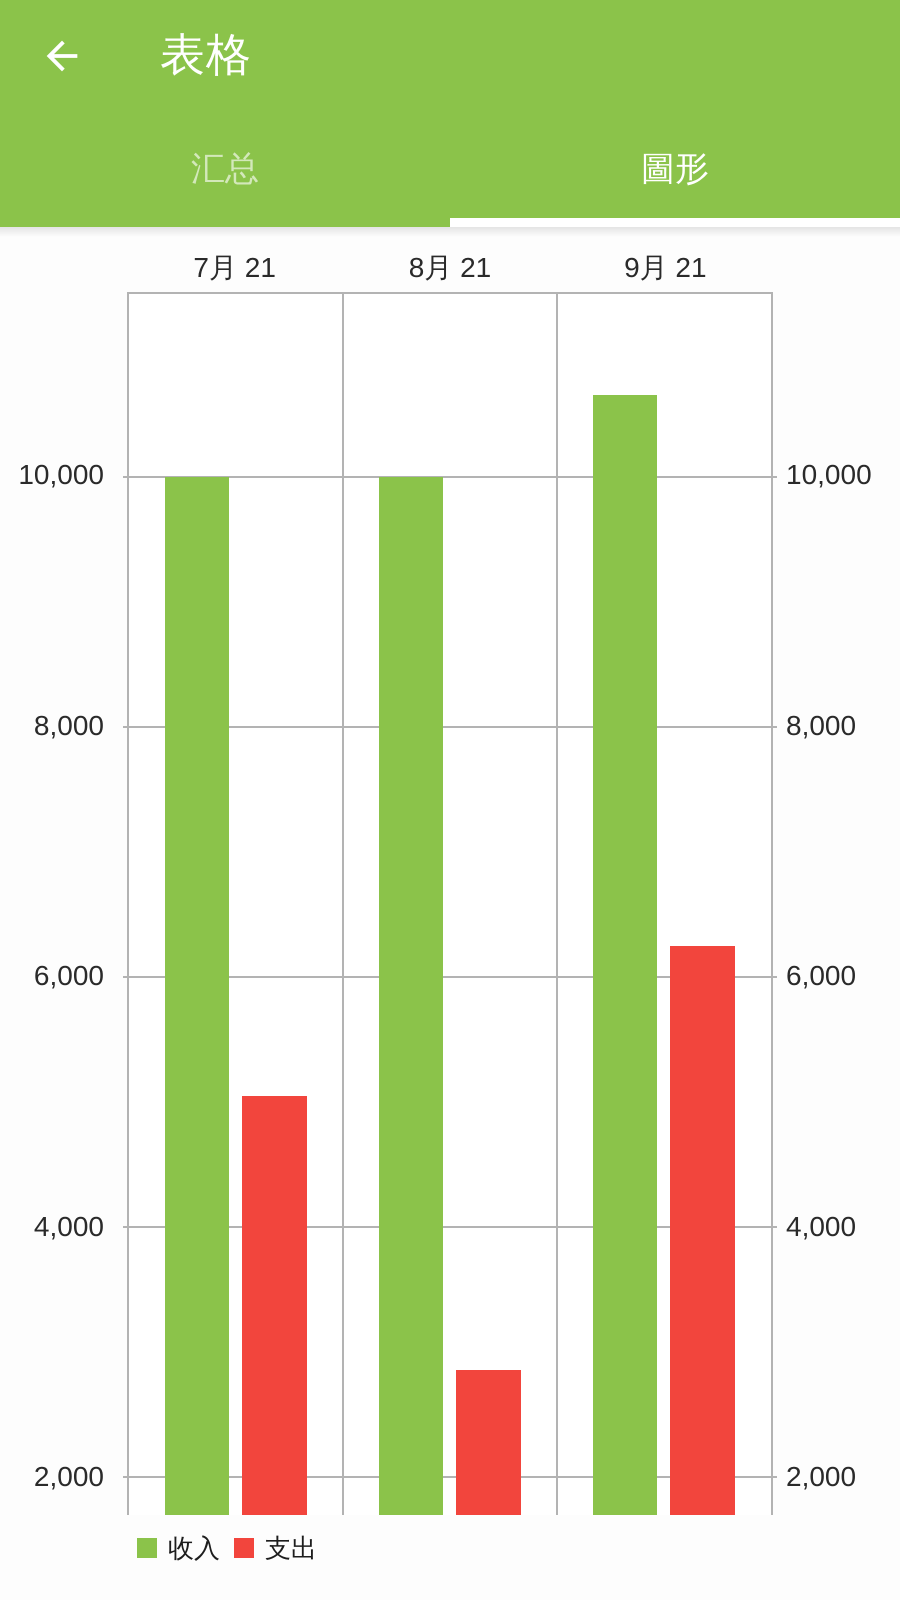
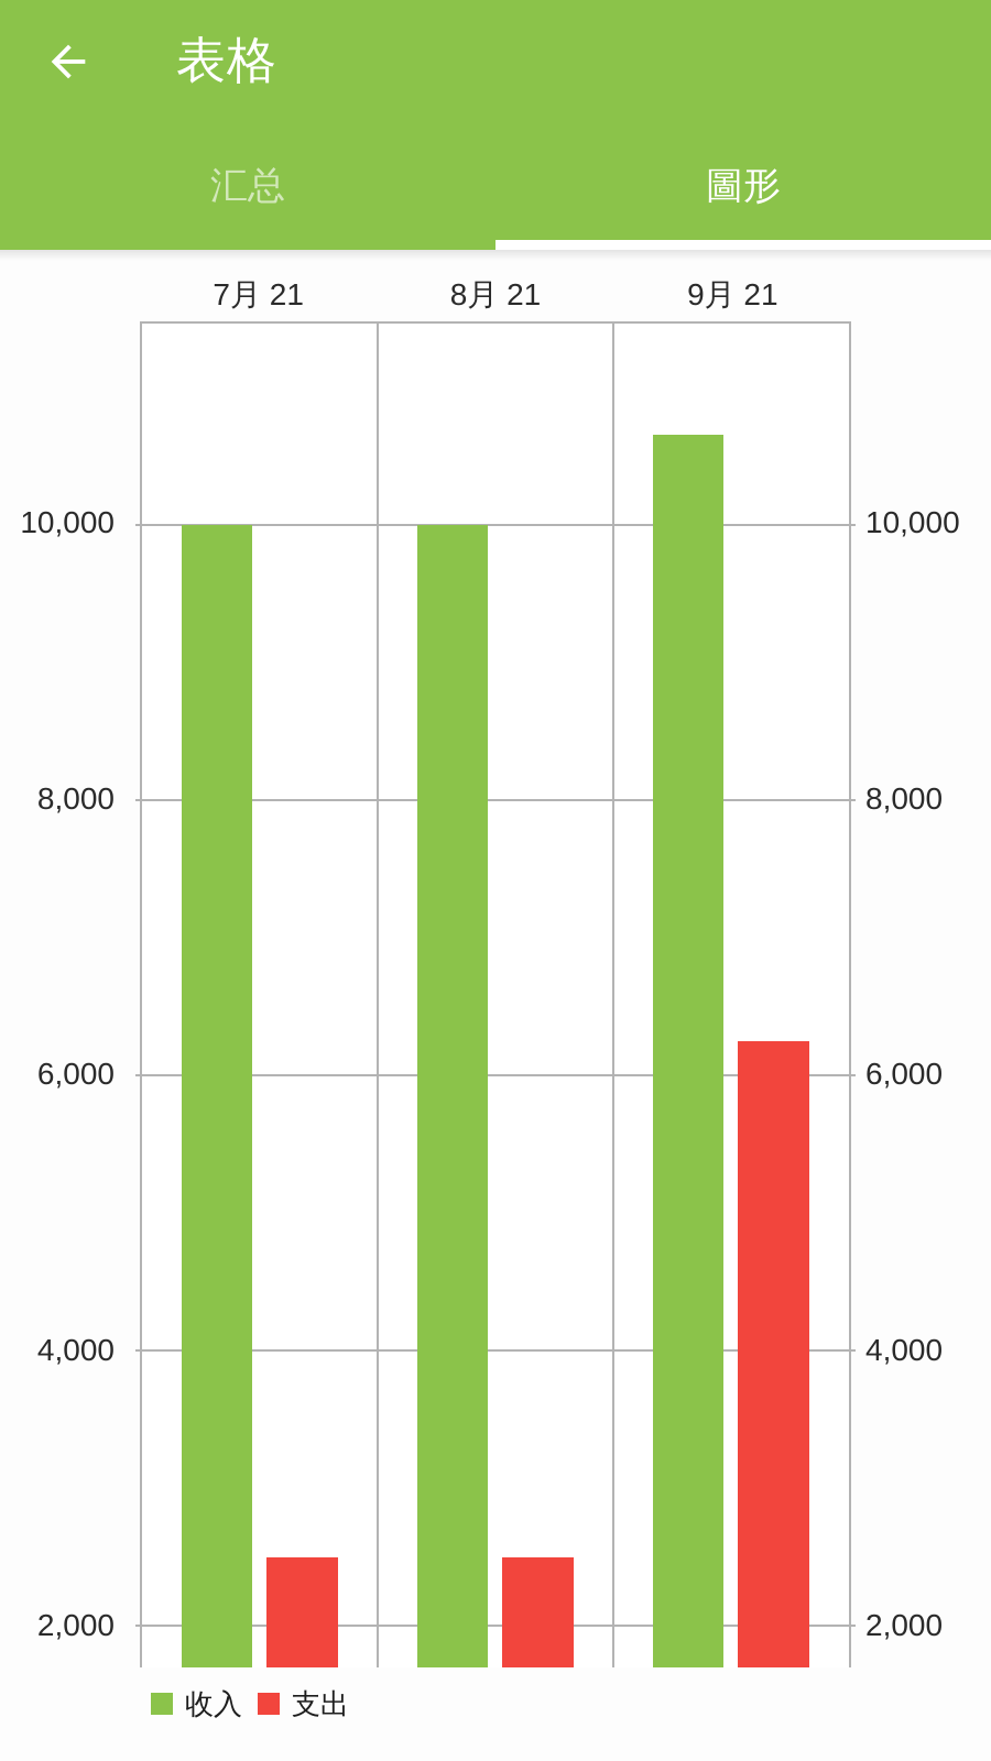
支出/7月 21: 5050 -> 2500
支出/8月 21: 2860 -> 2500
